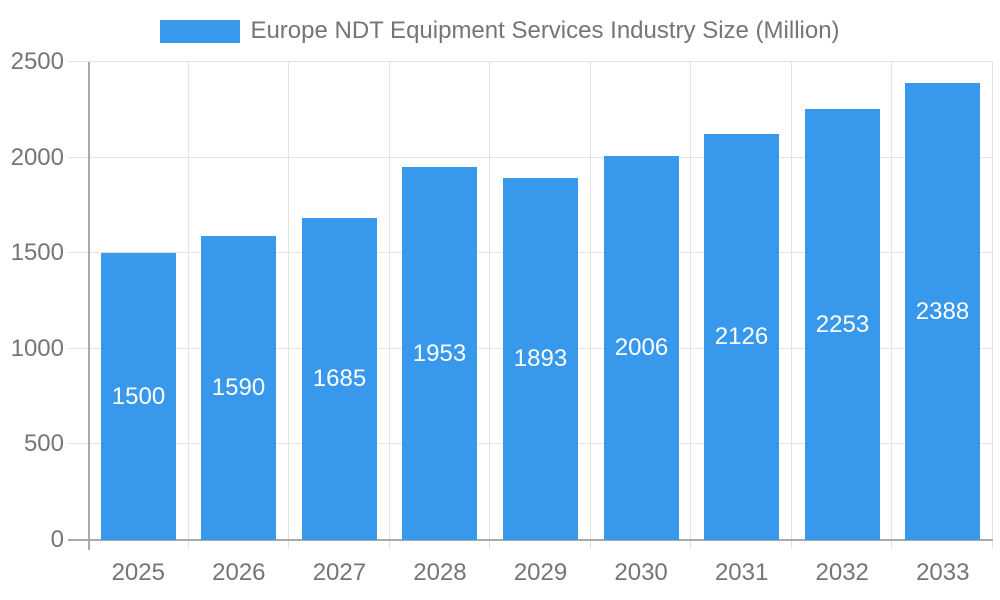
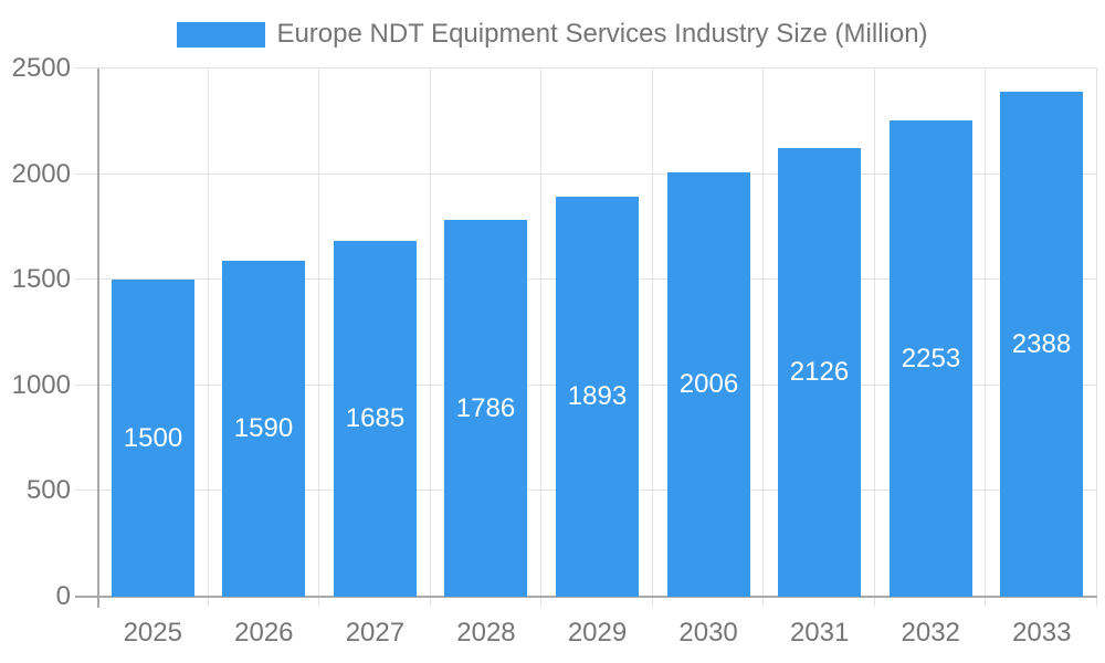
2028: 1953 -> 1786
